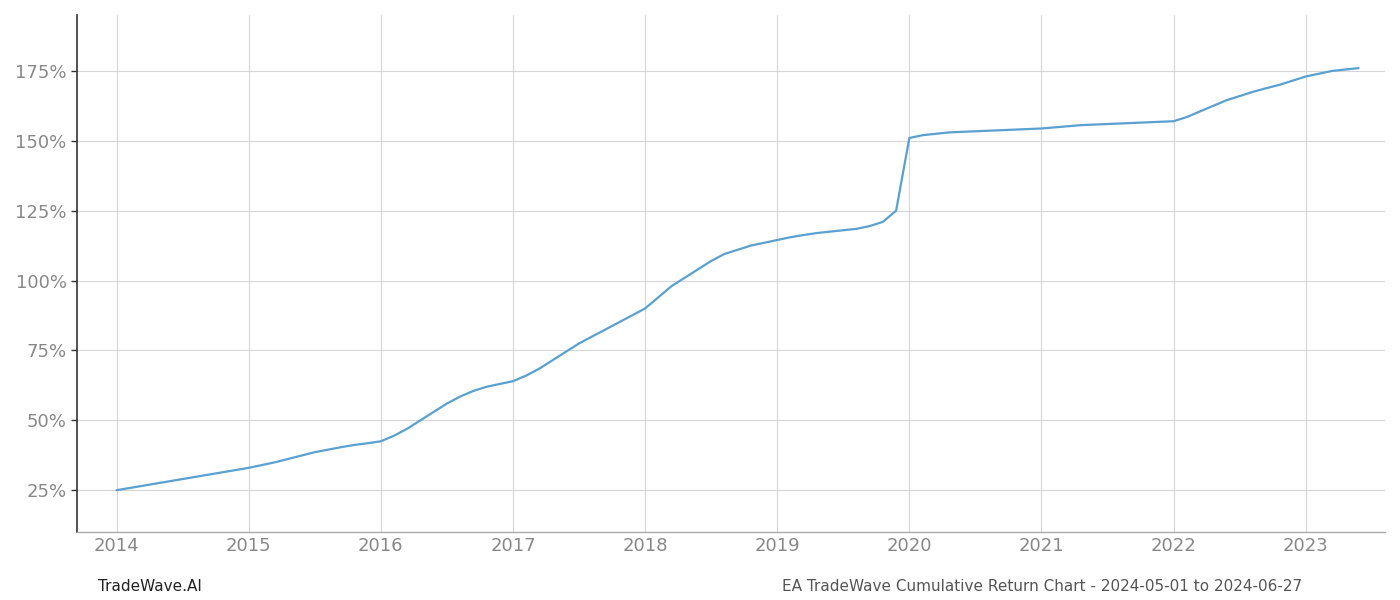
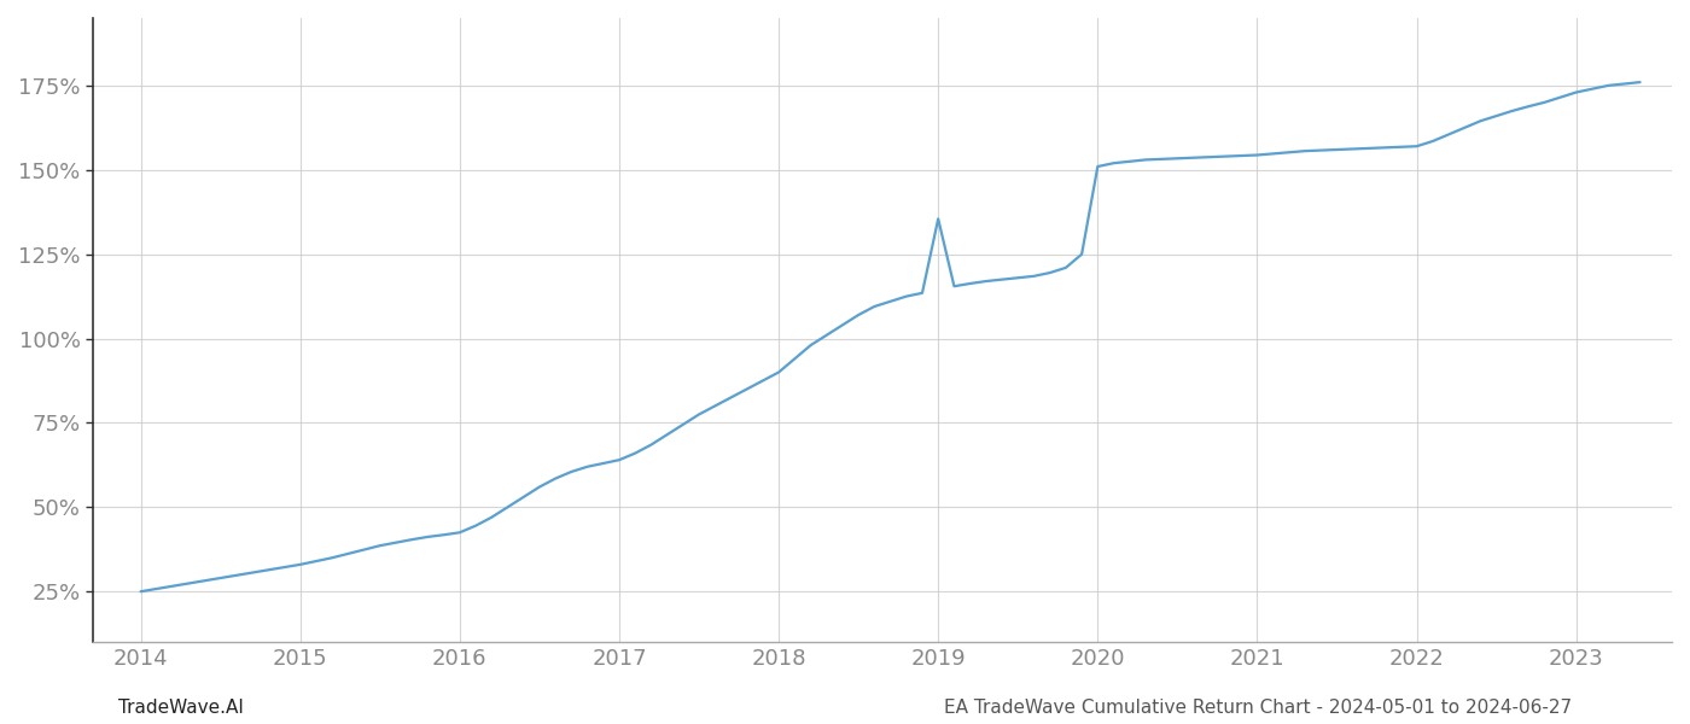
2019: 114.5% -> 135.5%
